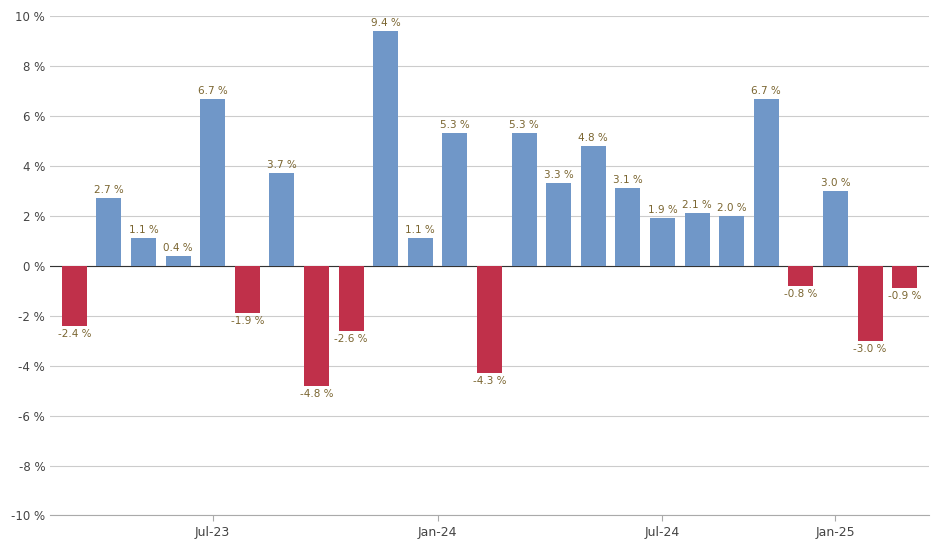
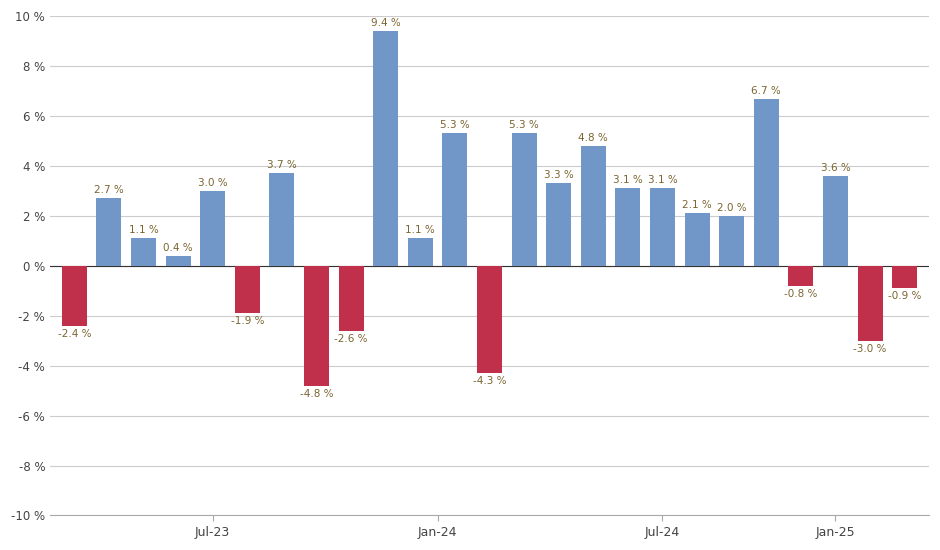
Jul-23: 6.7 -> 3.0
Jul-24: 1.9 -> 3.1
Jan-25: 3.0 -> 3.6
